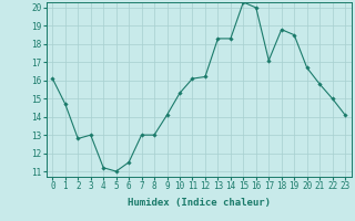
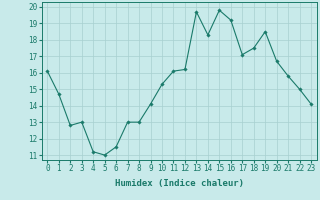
13: 18.3 -> 19.7
15: 20.3 -> 19.8
16: 20.0 -> 19.2
18: 18.8 -> 17.5
